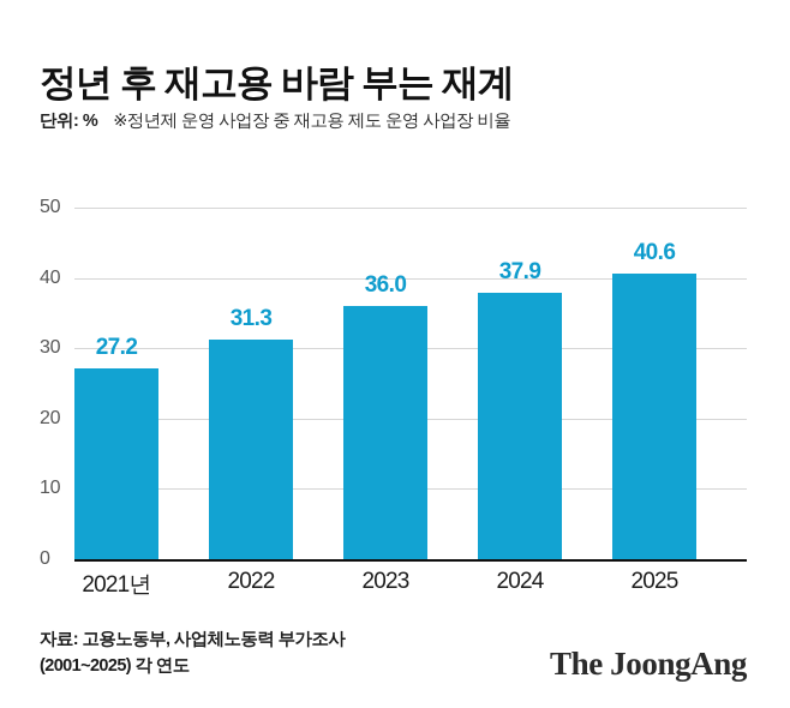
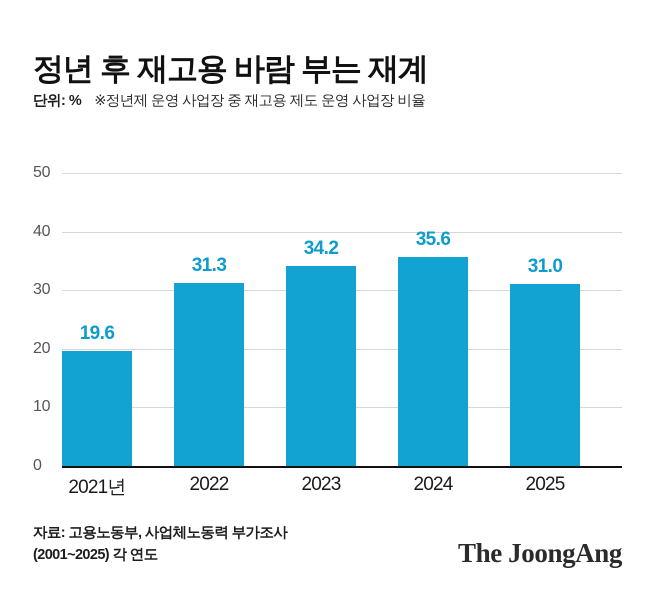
2021년: 27.2 -> 19.6
2023: 36.0 -> 34.2
2024: 37.9 -> 35.6
2025: 40.6 -> 31.0
